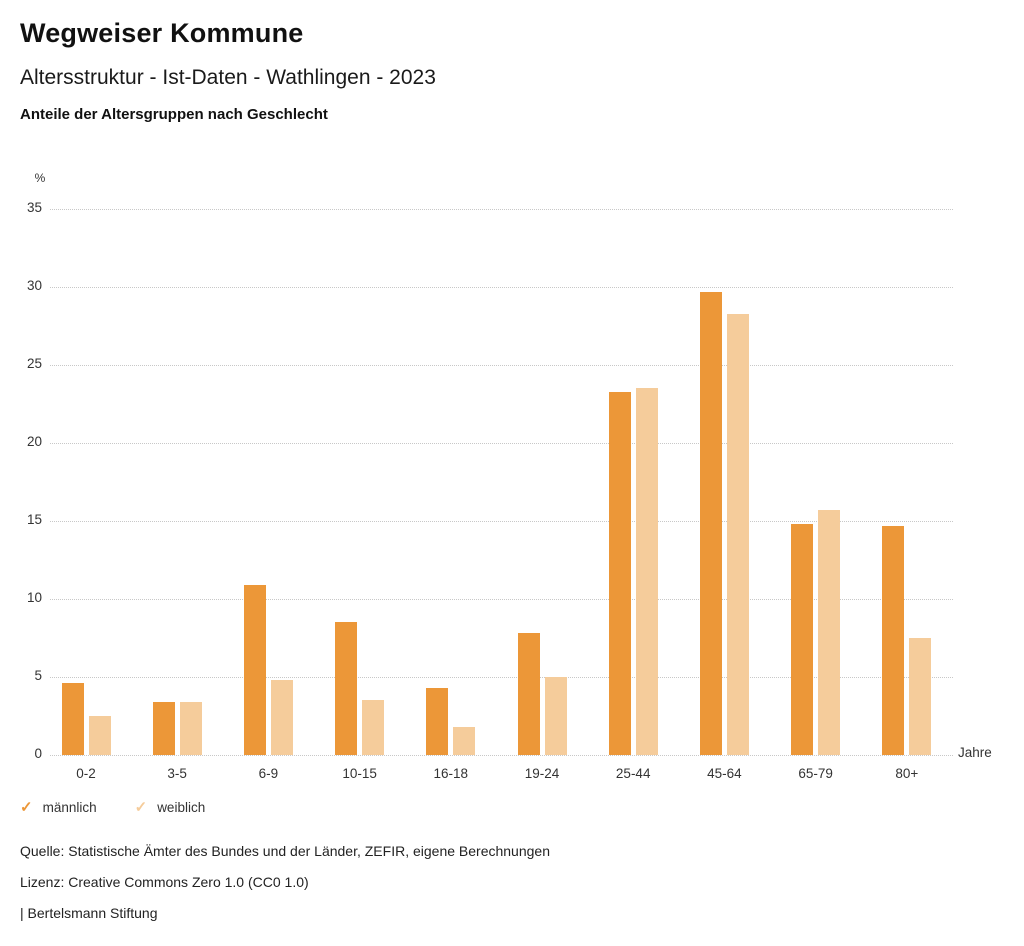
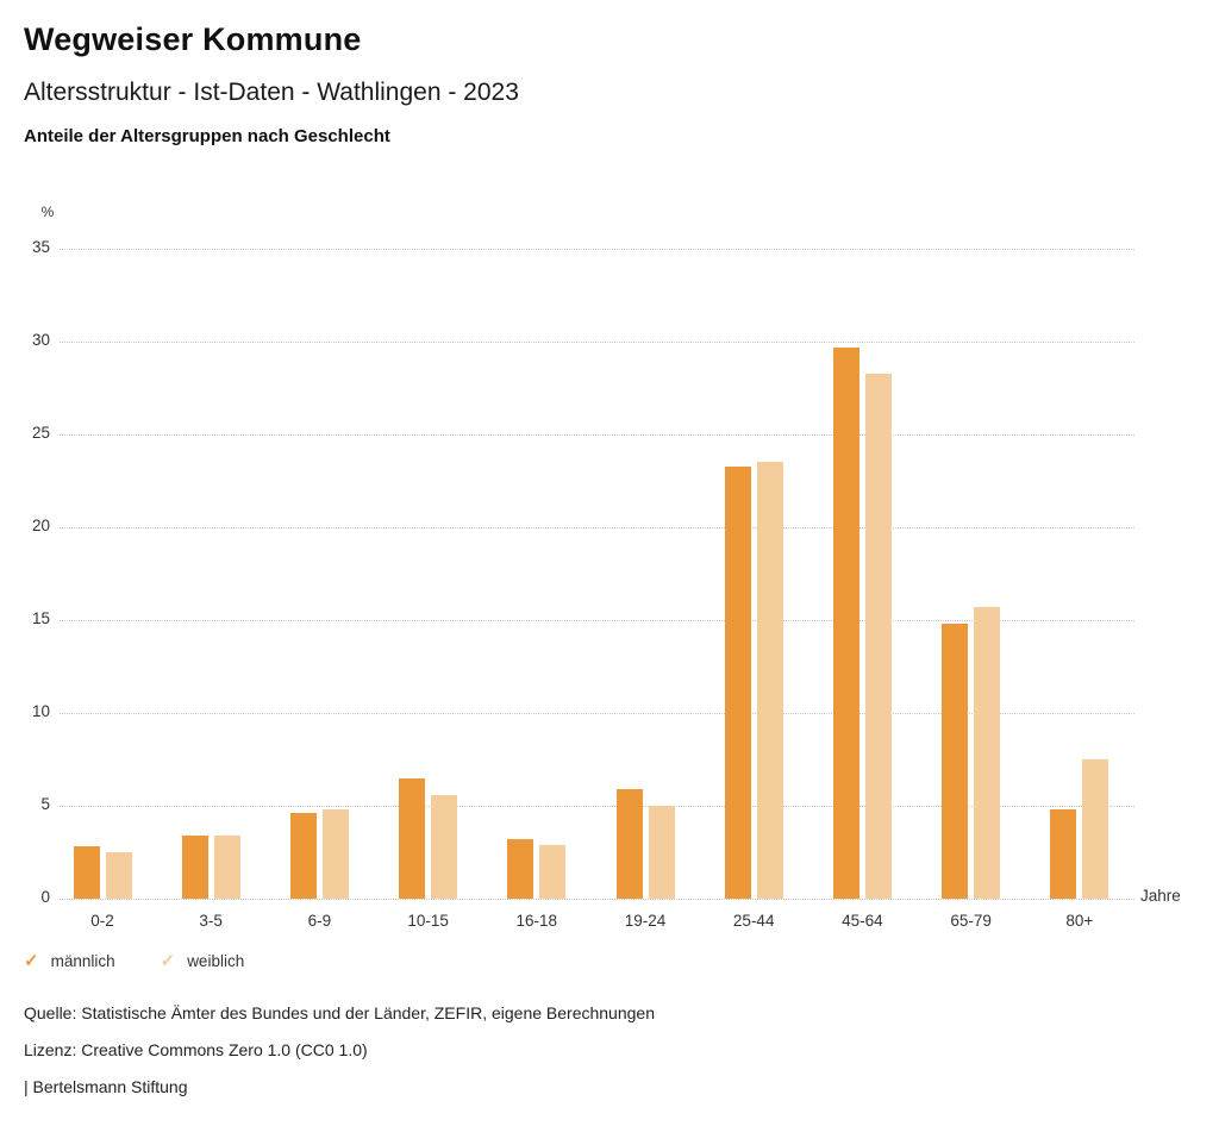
männlich/0-2: 4.6 -> 2.8
männlich/6-9: 10.9 -> 4.6
männlich/10-15: 8.5 -> 6.5
weiblich/10-15: 3.5 -> 5.6
männlich/16-18: 4.3 -> 3.2
weiblich/16-18: 1.8 -> 2.9
männlich/19-24: 7.8 -> 5.9
männlich/80+: 14.7 -> 4.8
